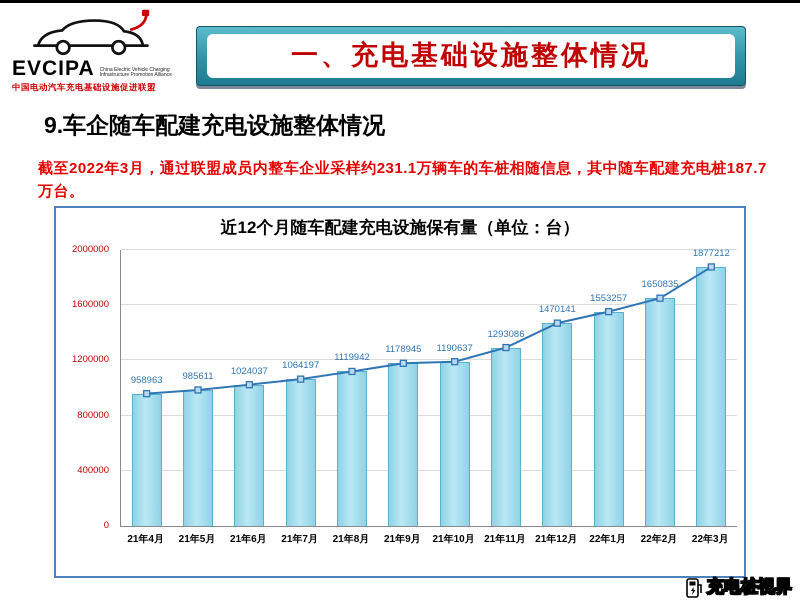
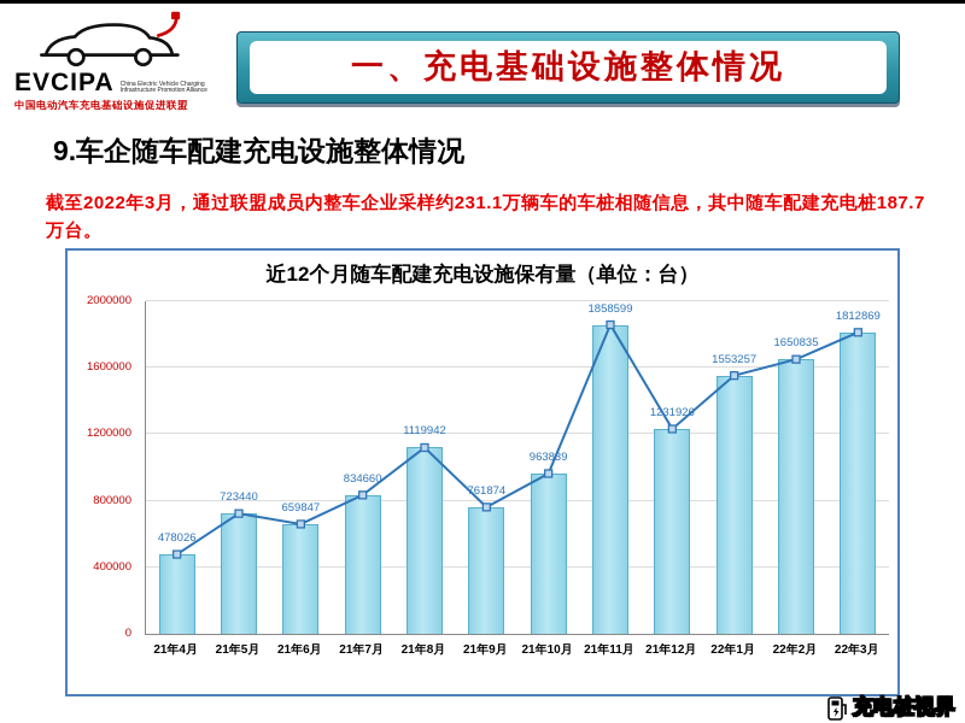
21年4月: 958963 -> 478026
21年5月: 985611 -> 723440
21年6月: 1024037 -> 659847
21年7月: 1064197 -> 834660
21年9月: 1178945 -> 761874
21年10月: 1190637 -> 963839
21年11月: 1293086 -> 1858599
21年12月: 1470141 -> 1231926
22年3月: 1877212 -> 1812869
